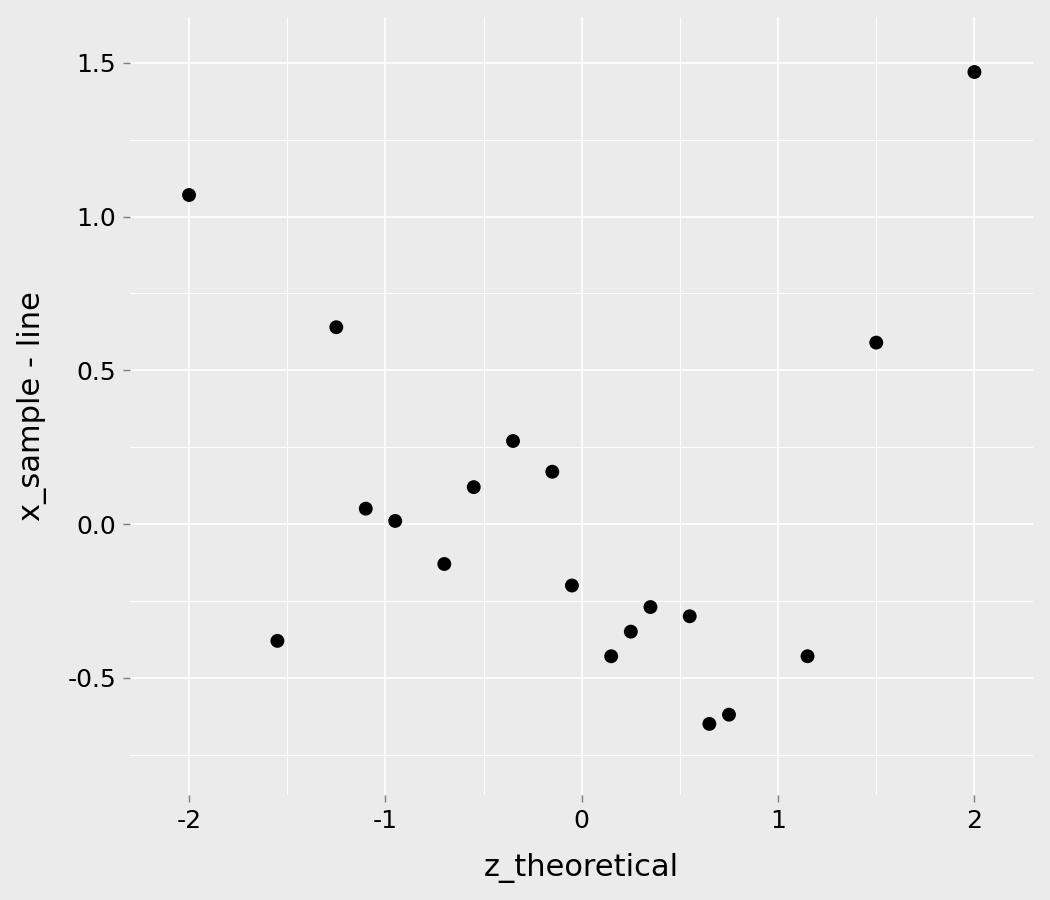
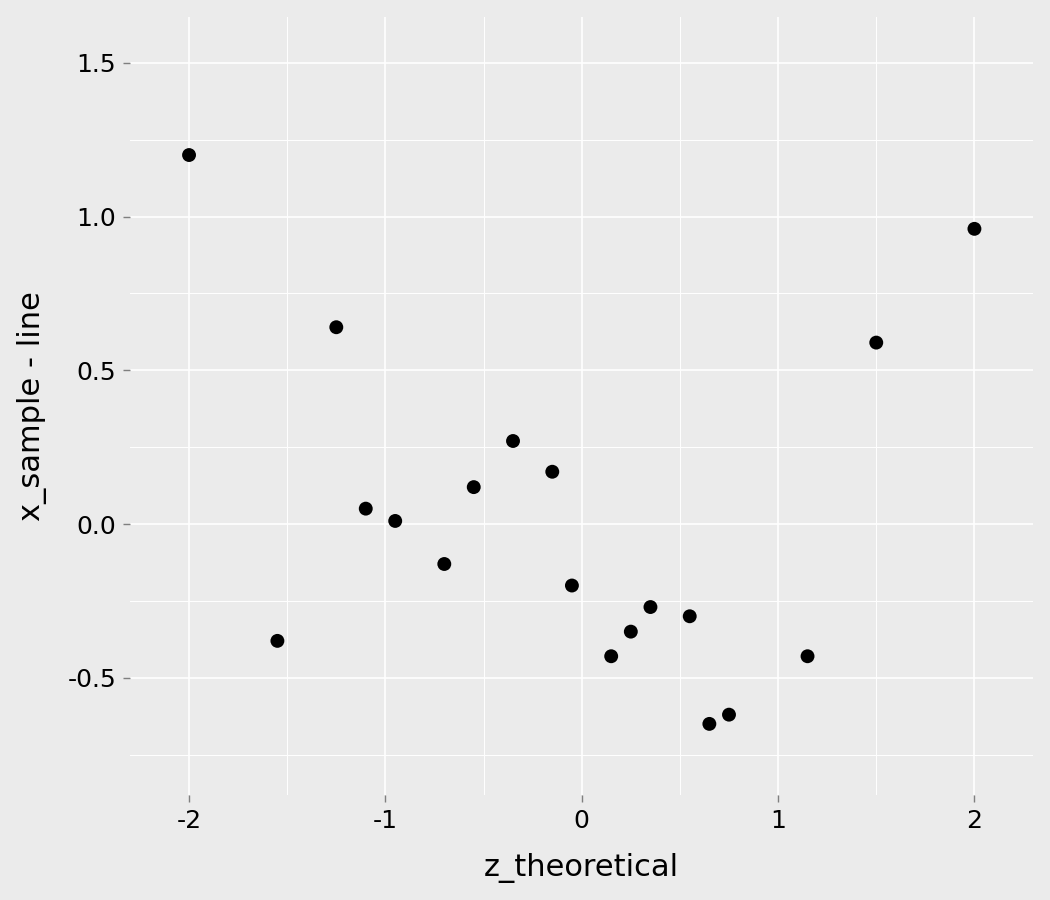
-2: 1.07 -> 1.20
2: 1.47 -> 0.96
